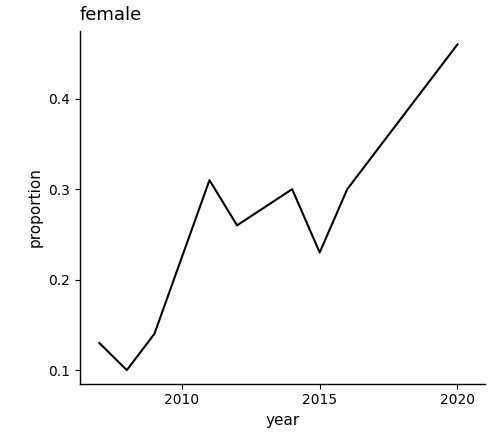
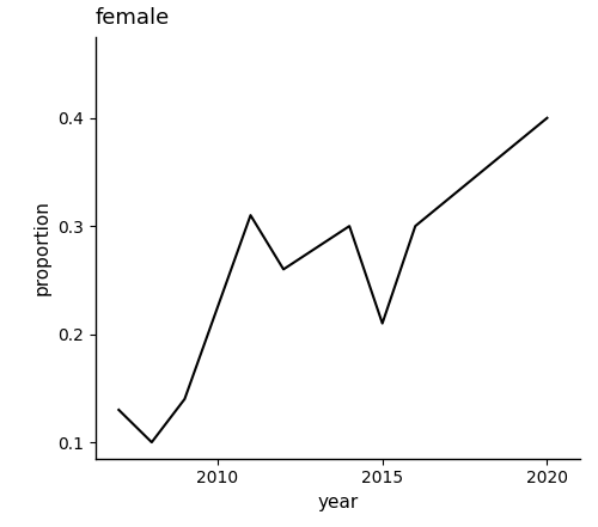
2015: 0.23 -> 0.21
2020: 0.46 -> 0.40
